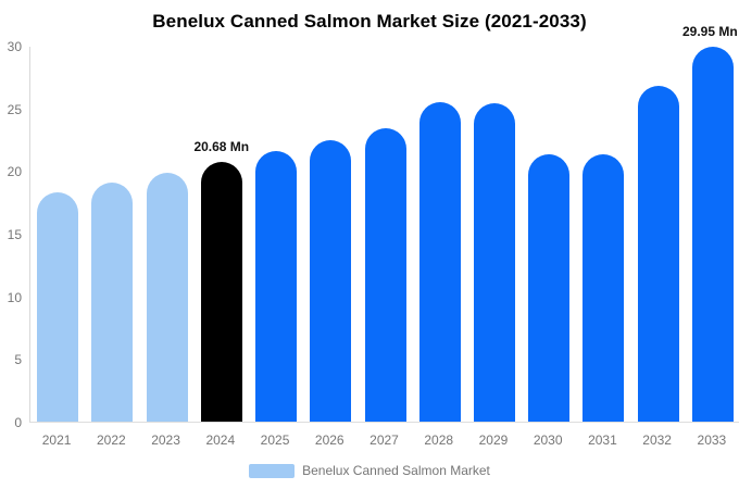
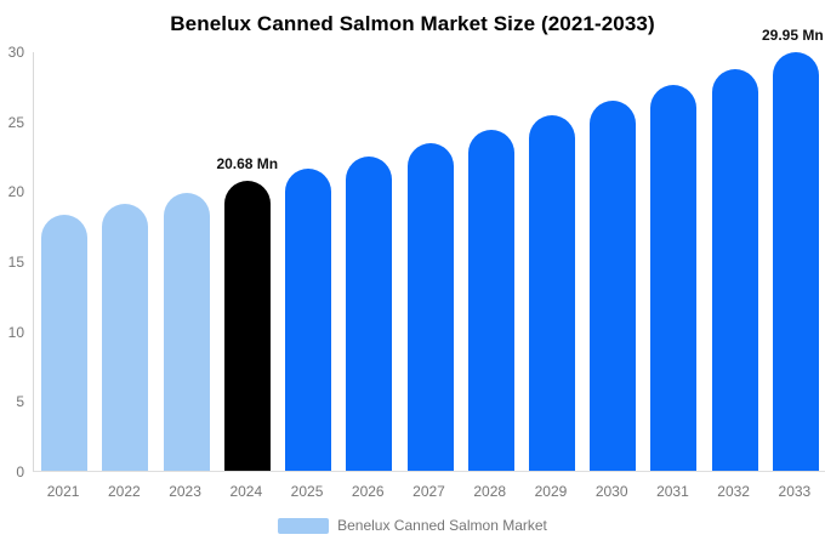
2028: 25.5 -> 24.4
2030: 21.3 -> 26.5
2031: 21.3 -> 27.6
2032: 26.8 -> 28.7
